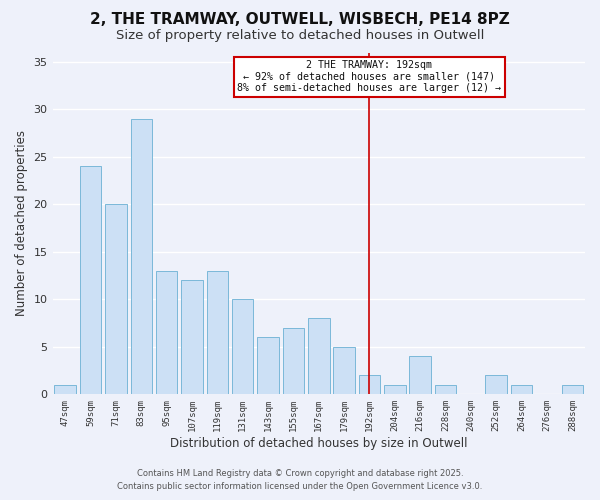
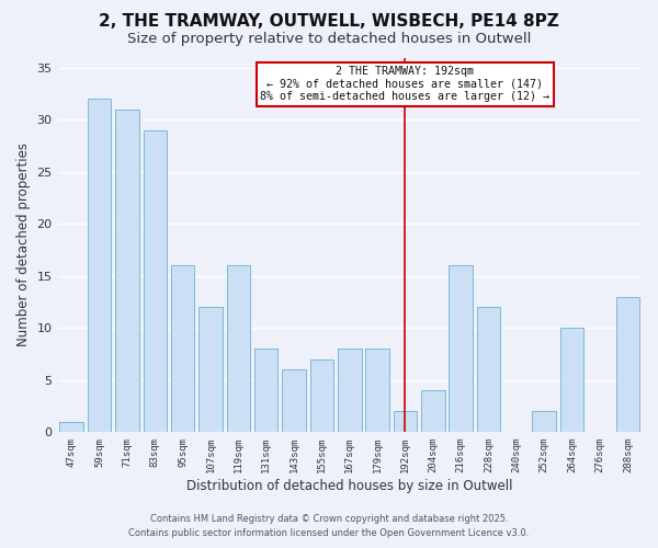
59sqm: 24 -> 32
71sqm: 20 -> 31
95sqm: 13 -> 16
119sqm: 13 -> 16
131sqm: 10 -> 8
179sqm: 5 -> 8
204sqm: 1 -> 4
216sqm: 4 -> 16
228sqm: 1 -> 12
264sqm: 1 -> 10
288sqm: 1 -> 13
